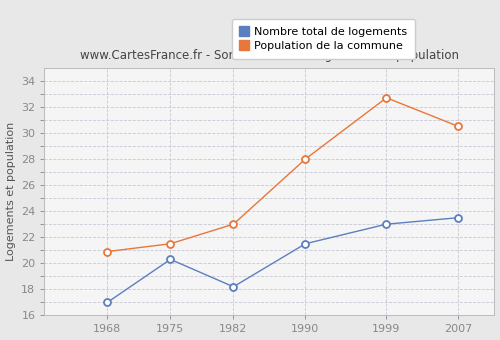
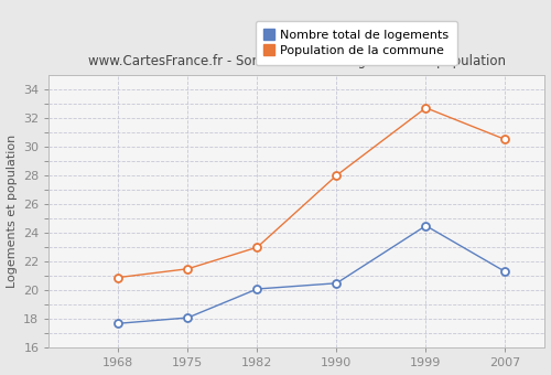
Nombre total de logements/1968: 17.0 -> 17.7
Nombre total de logements/1975: 20.3 -> 18.1
Nombre total de logements/1982: 18.2 -> 20.1
Nombre total de logements/1990: 21.5 -> 20.5
Nombre total de logements/1999: 23.0 -> 24.5
Nombre total de logements/2007: 23.5 -> 21.3
